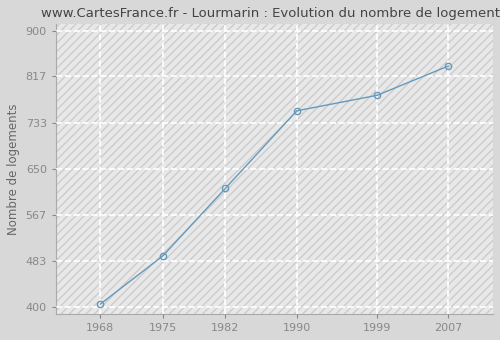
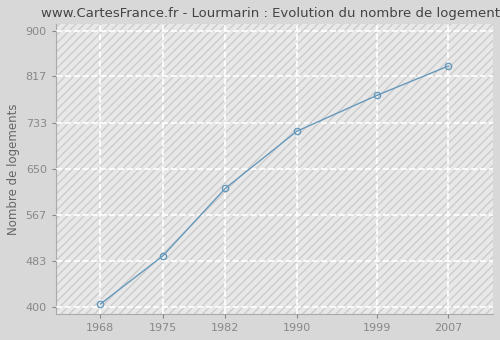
1990: 755 -> 718
